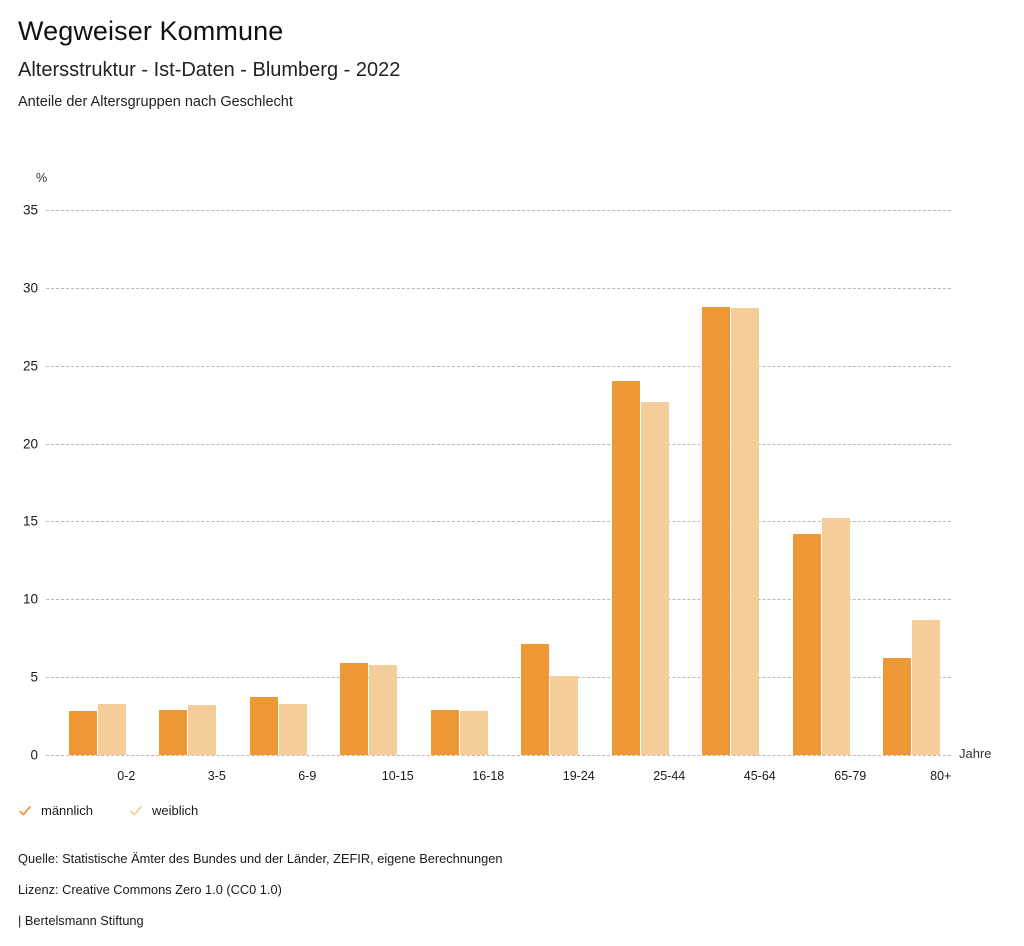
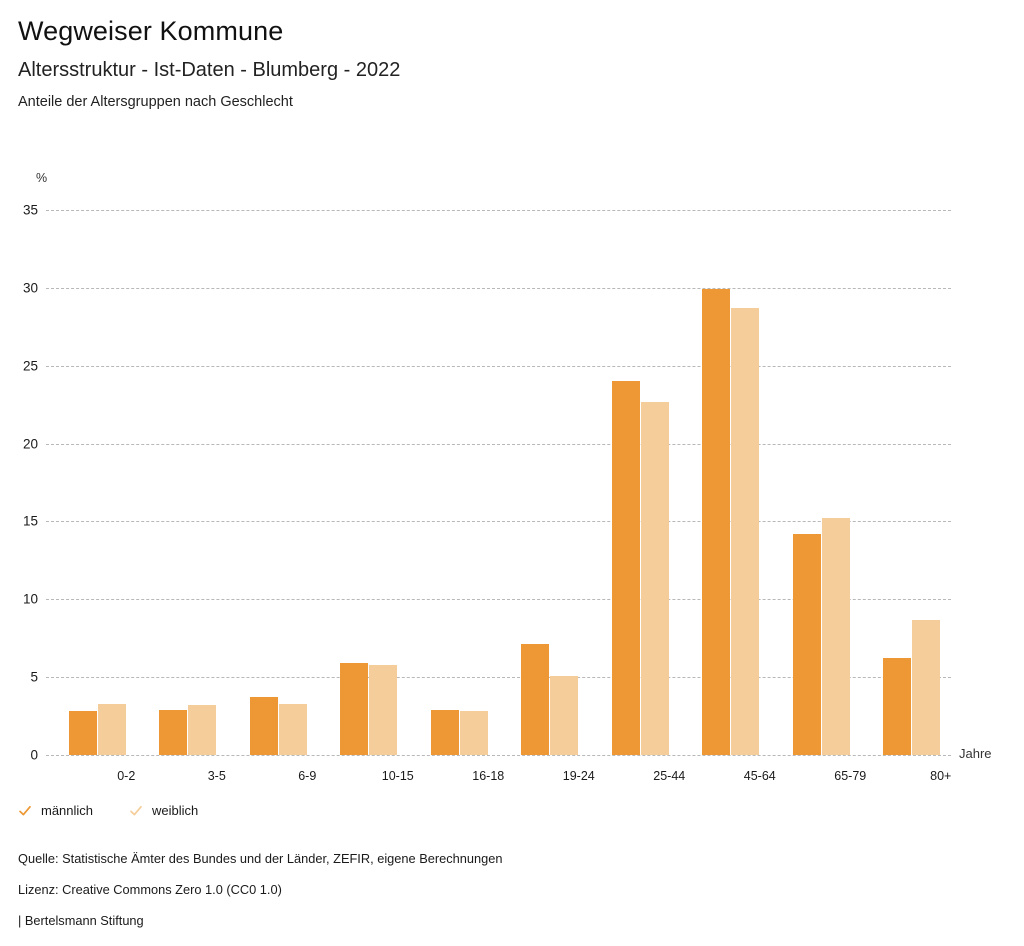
männlich/45-64: 28.8 -> 29.9
